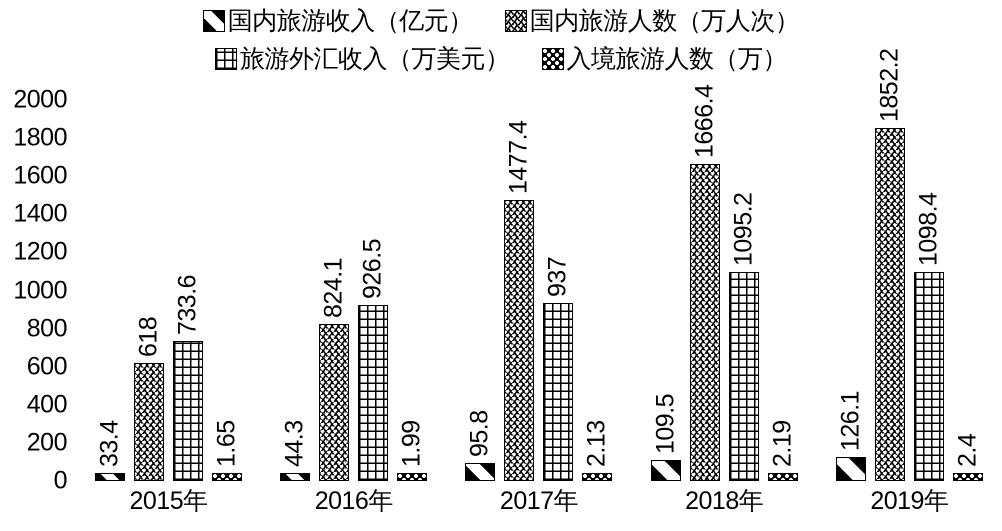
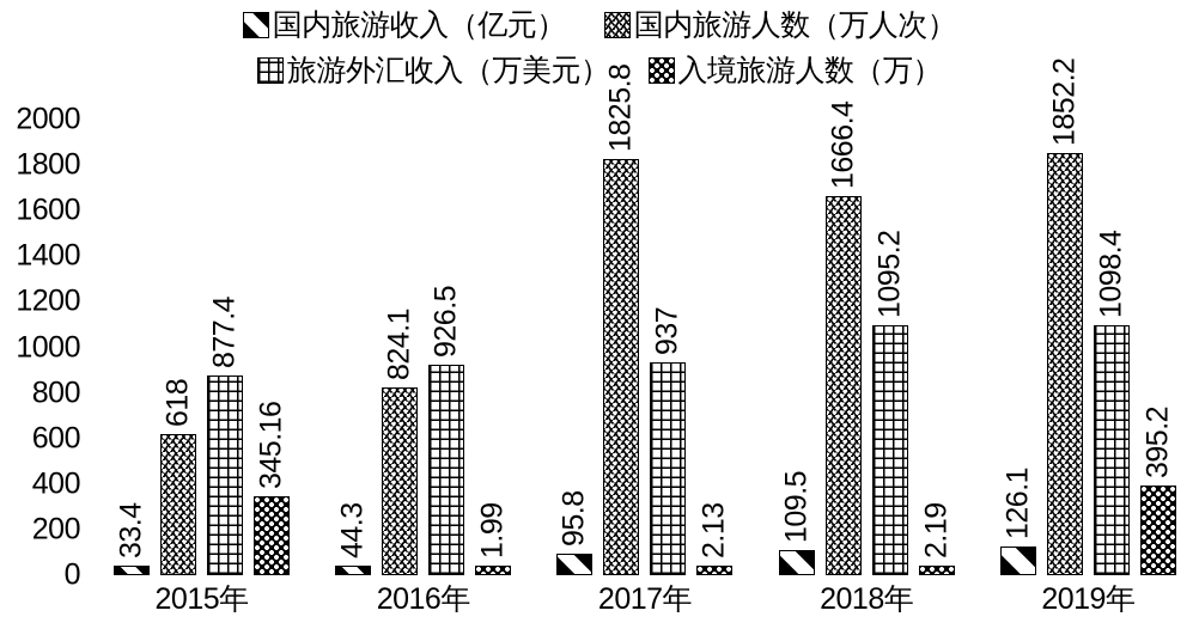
旅游外汇收入（万美元）/2015年: 733.6 -> 877.4
入境旅游人数（万）/2015年: 1.65 -> 345.16
国内旅游人数（万人次）/2017年: 1477.4 -> 1825.8
入境旅游人数（万）/2019年: 2.4 -> 395.2
